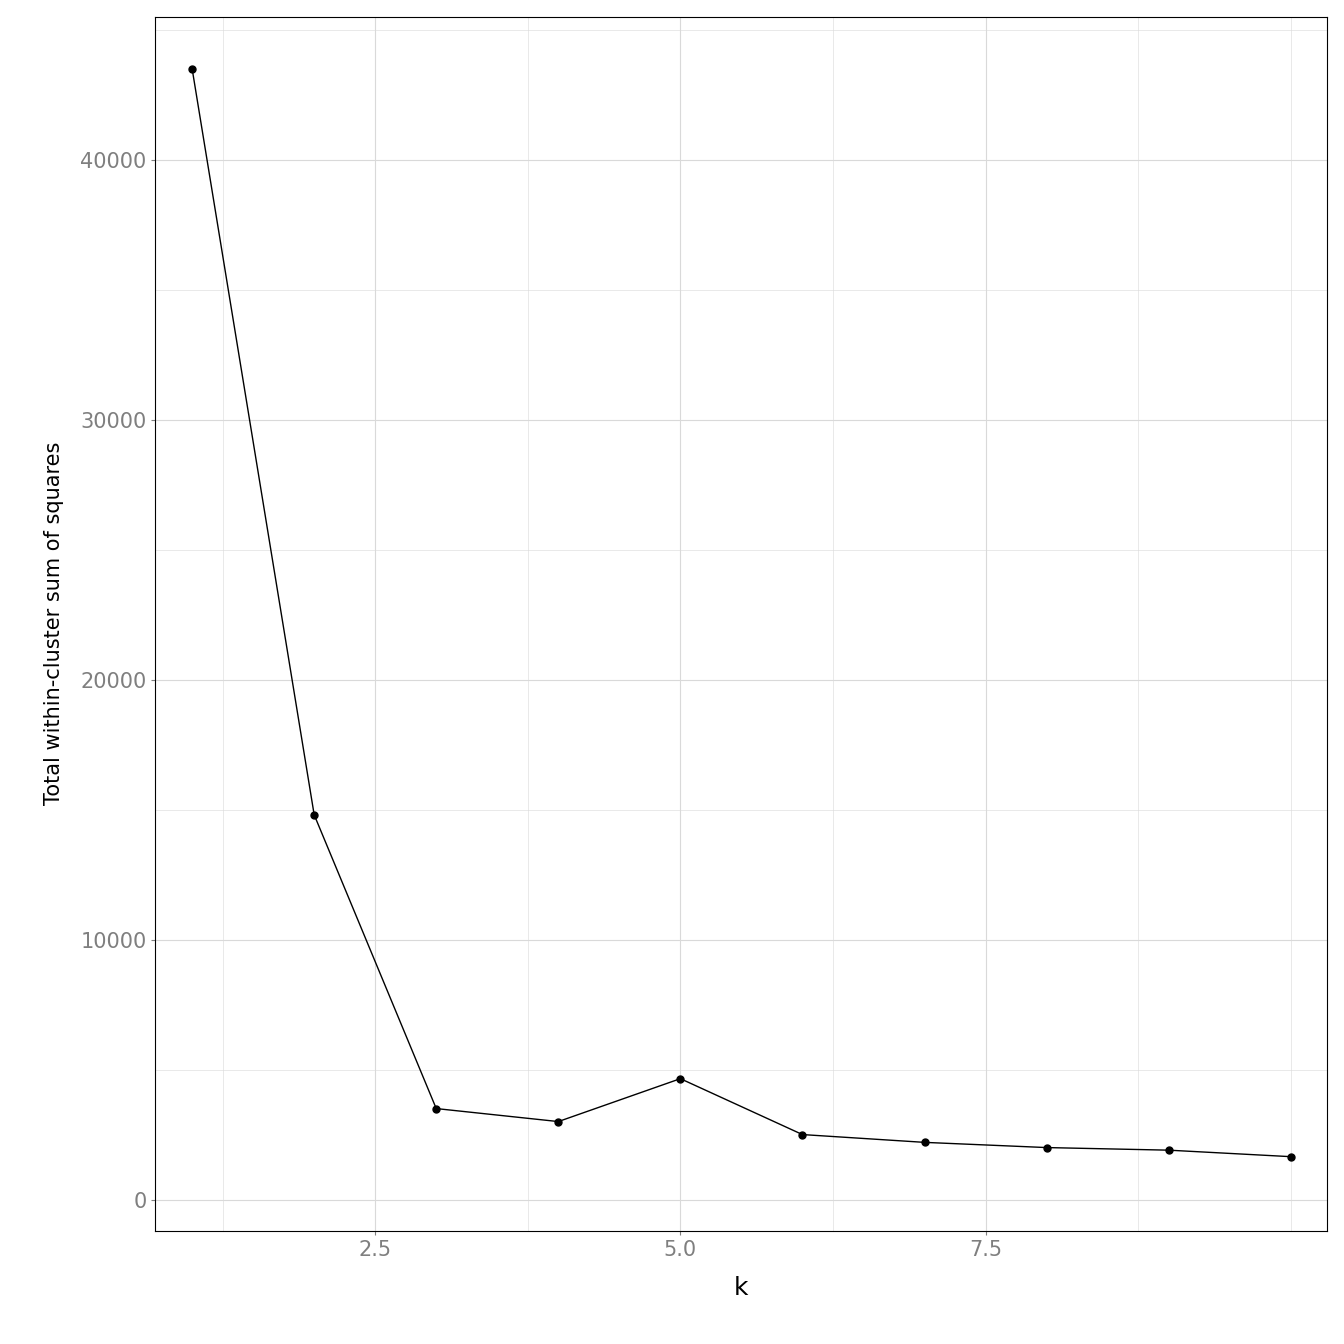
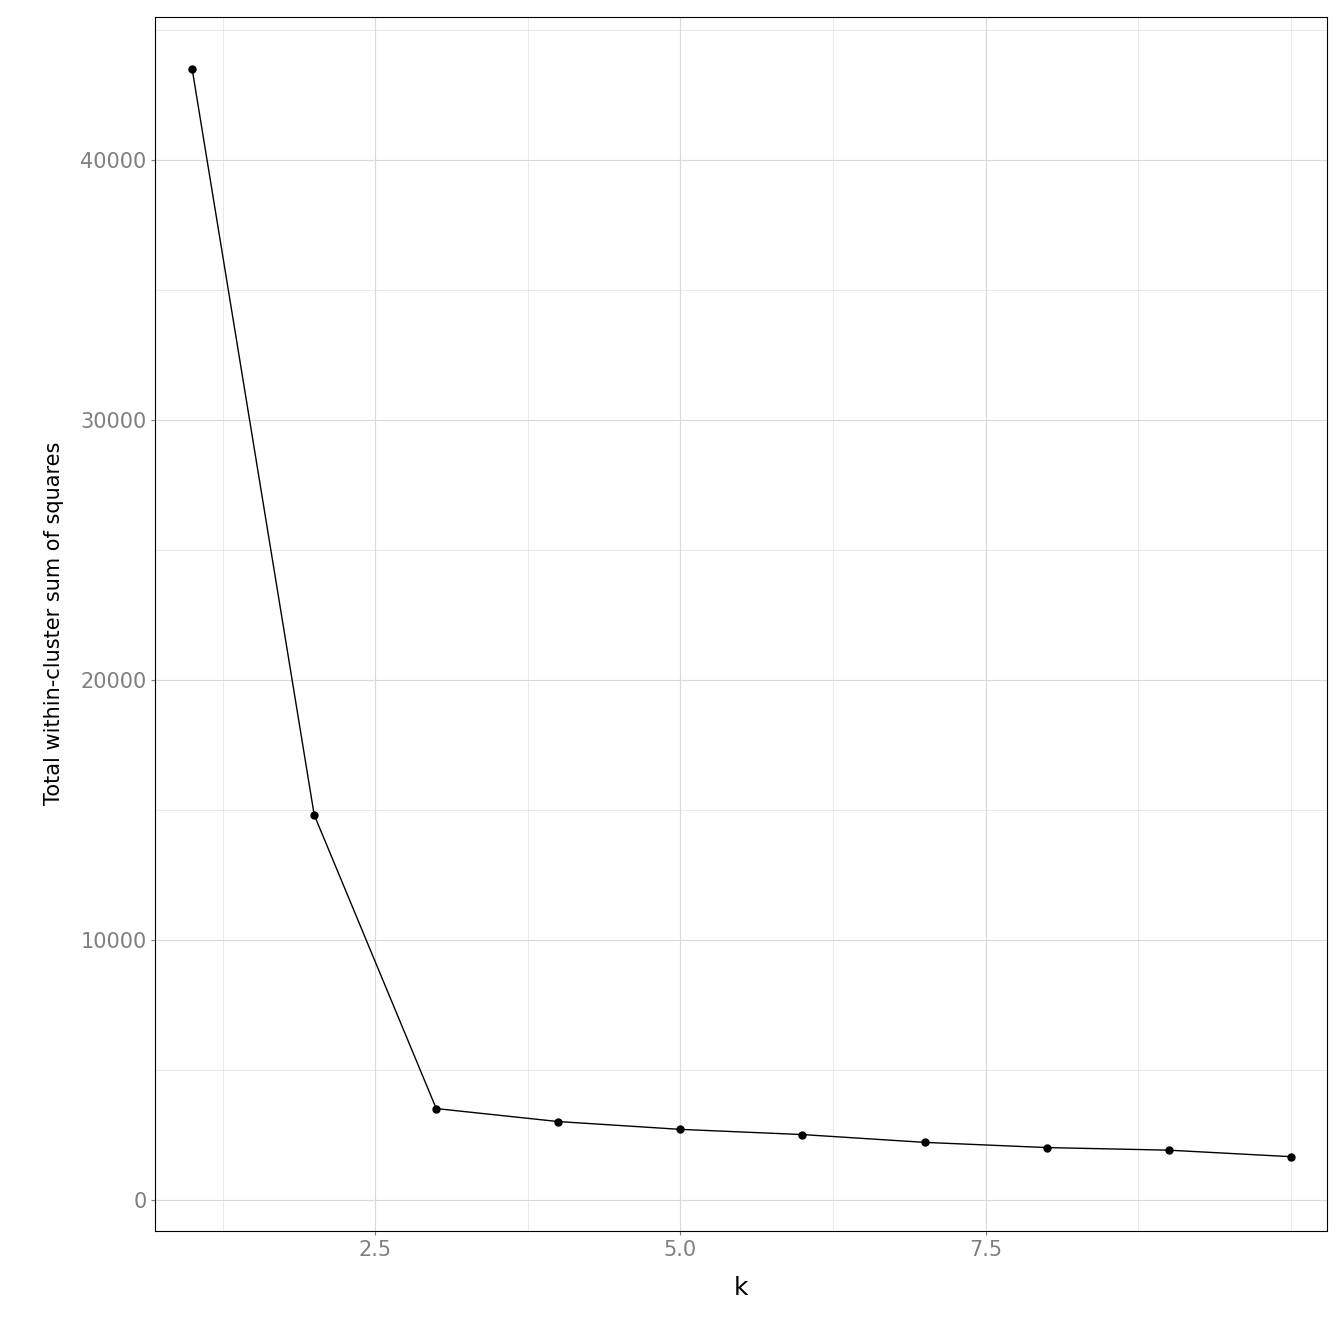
5.0: 4650 -> 2700
